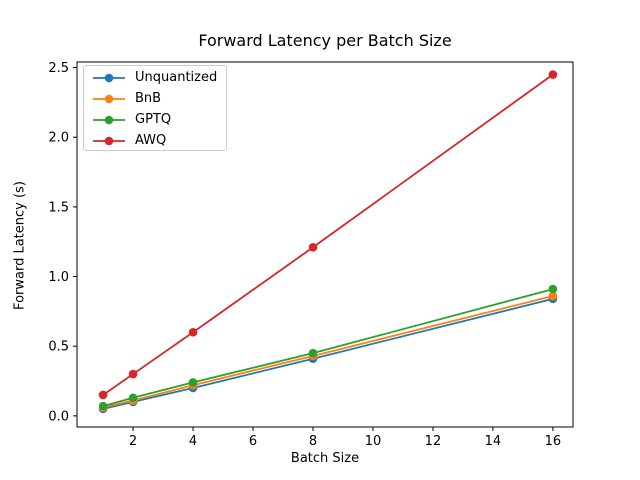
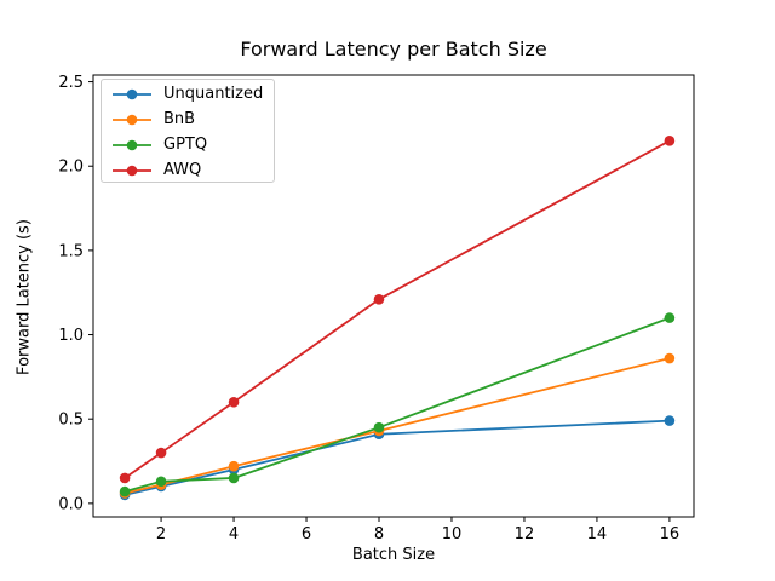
GPTQ/4: 0.24 -> 0.15
Unquantized/16: 0.84 -> 0.49
GPTQ/16: 0.91 -> 1.10
AWQ/16: 2.45 -> 2.15
